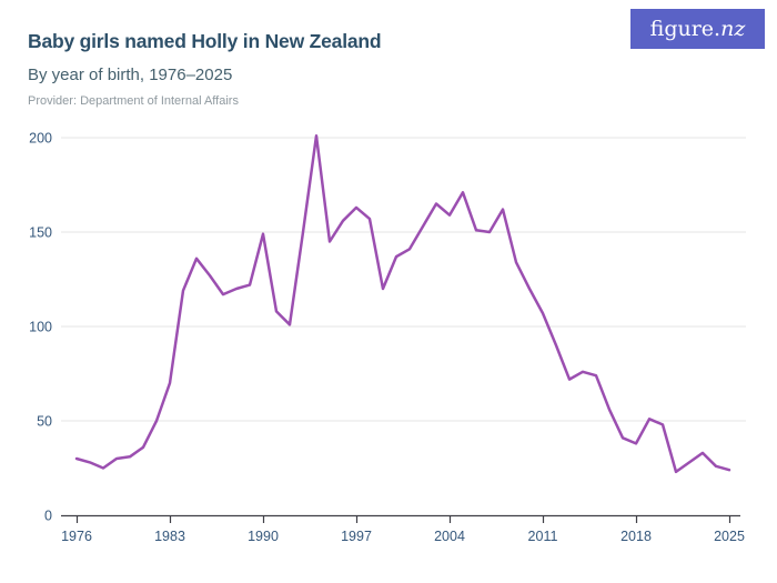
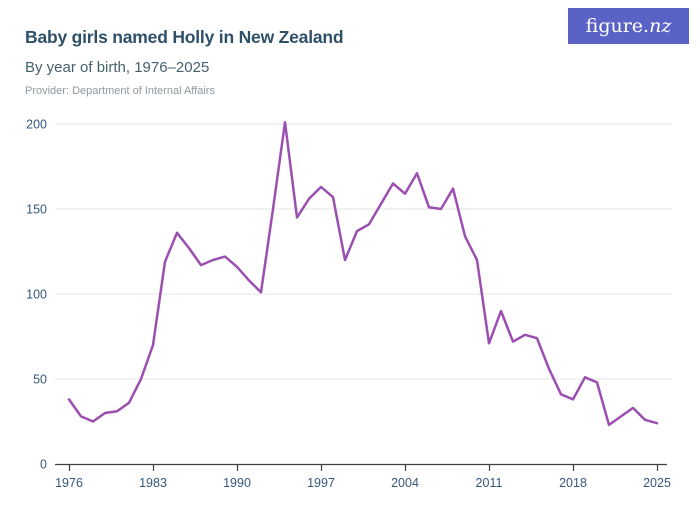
1976: 30 -> 38
1990: 149 -> 116
2011: 107 -> 71
